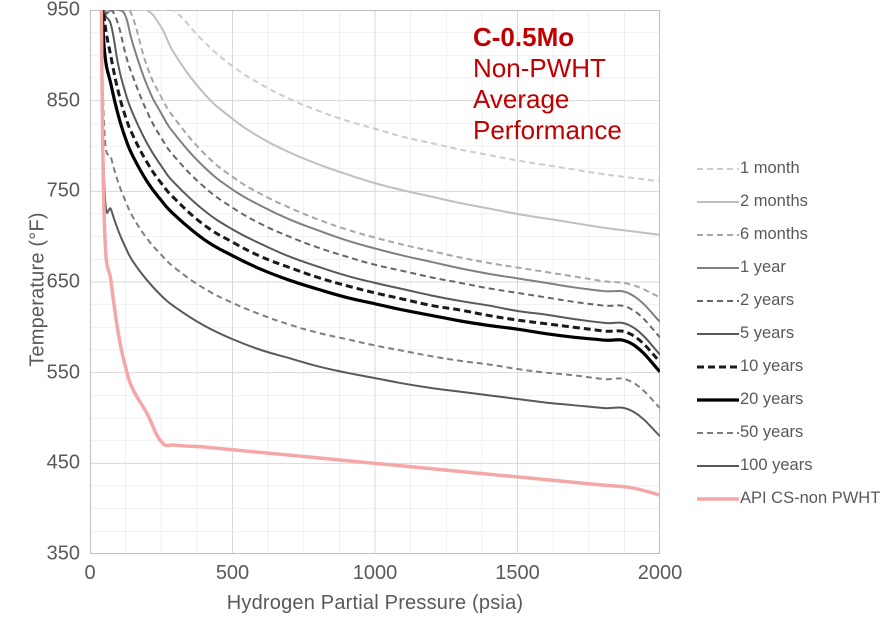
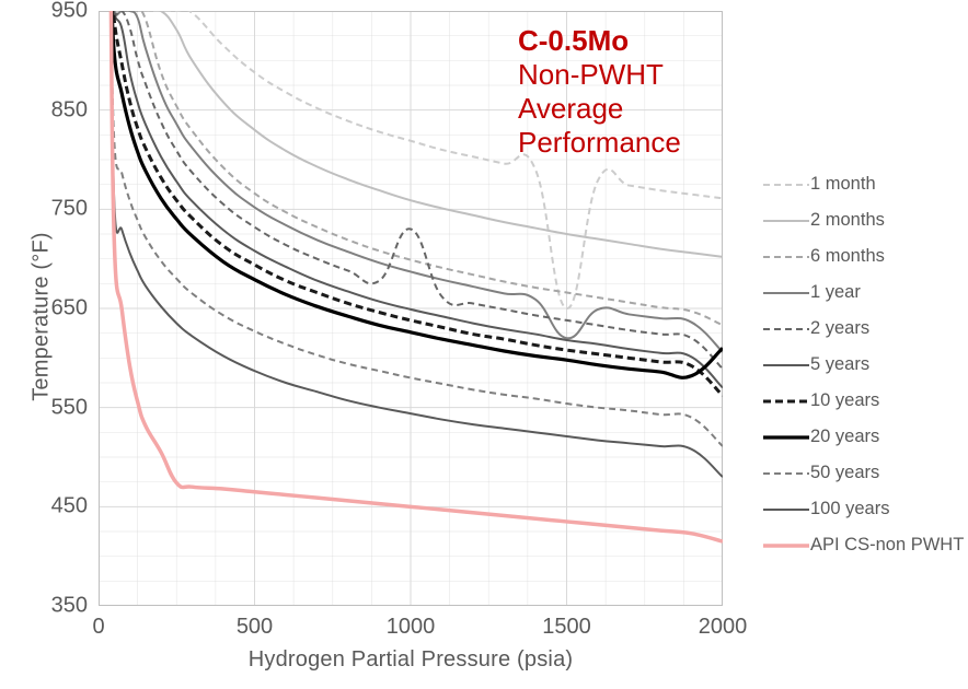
2 years/1000: 670 -> 730
1 month/1500: 780 -> 650
1 year/1500: 650 -> 620
20 years/2000: 550 -> 610
